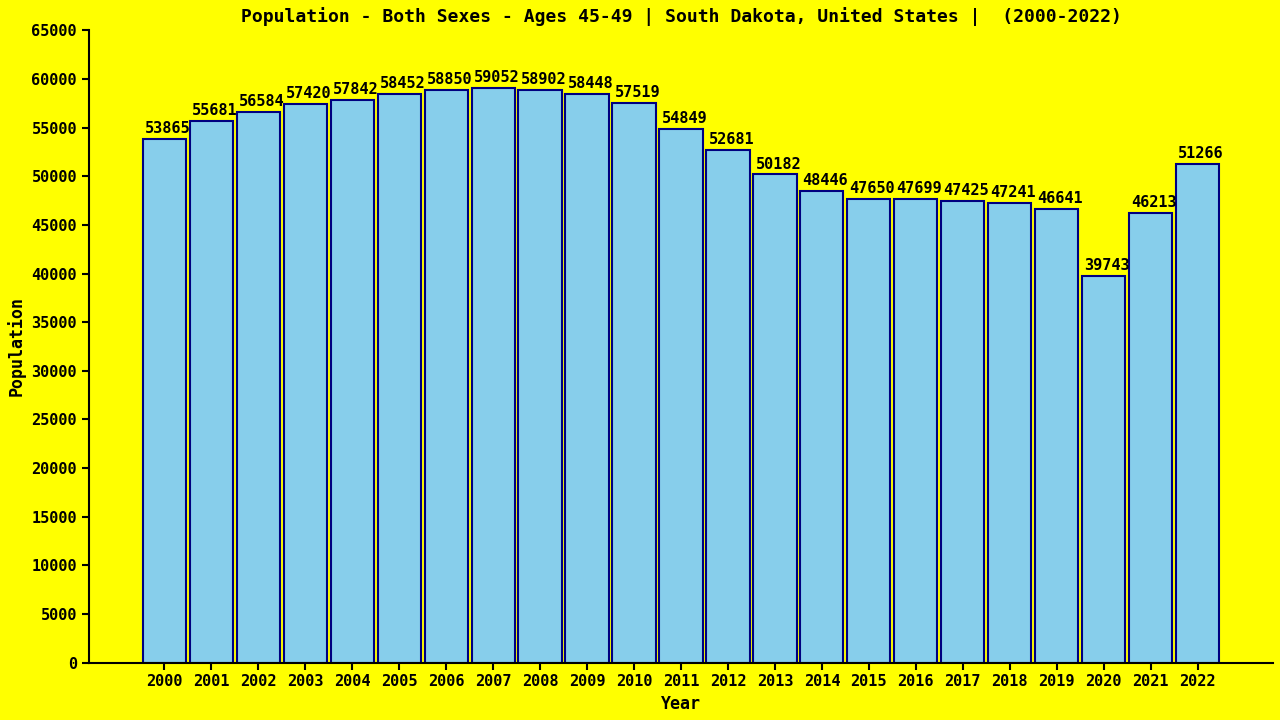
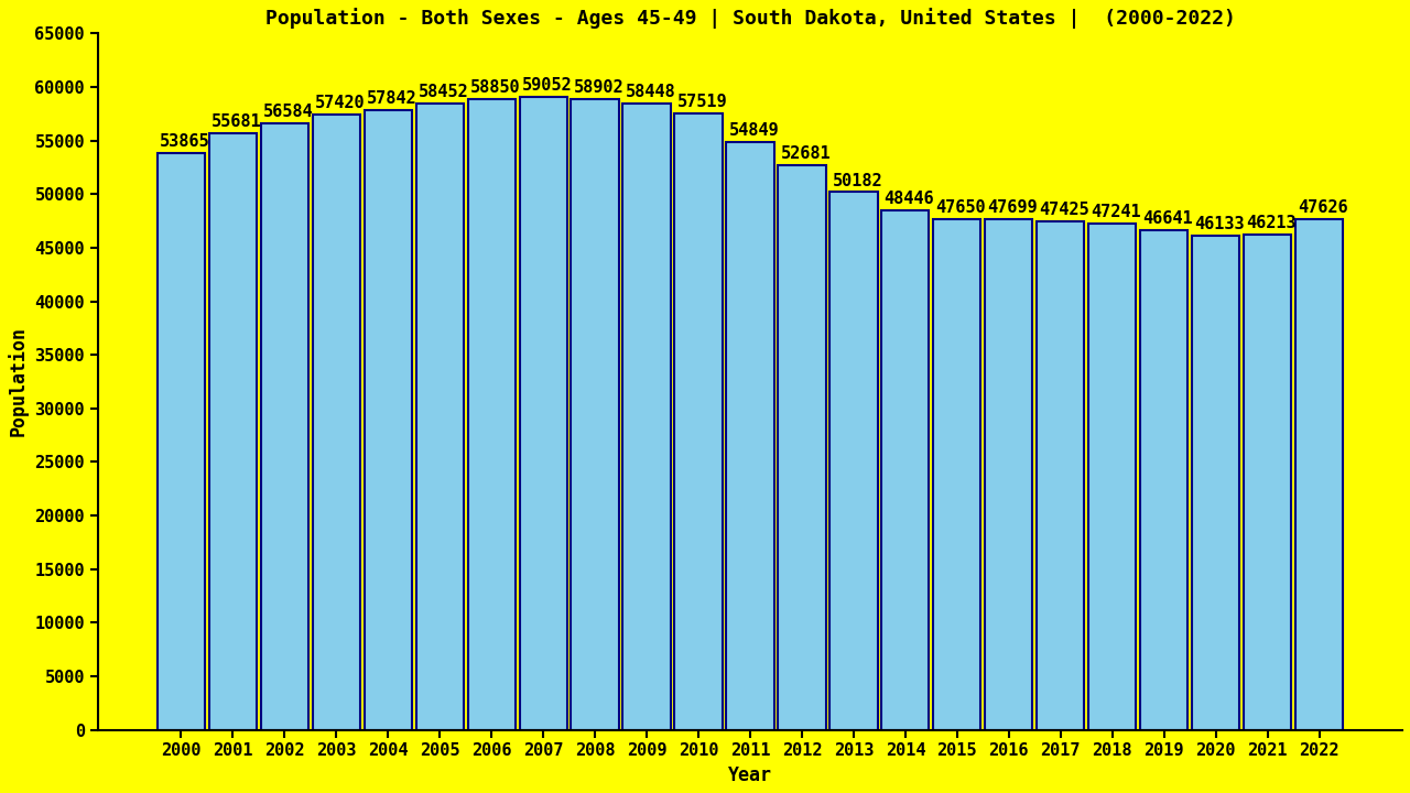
2020: 39743 -> 46133
2022: 51266 -> 47626
